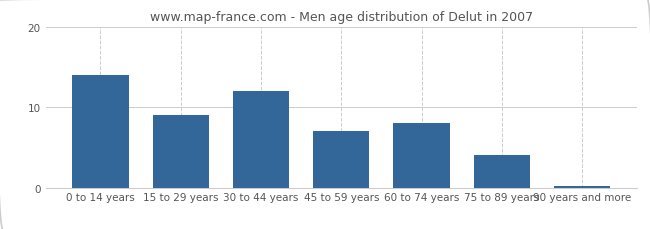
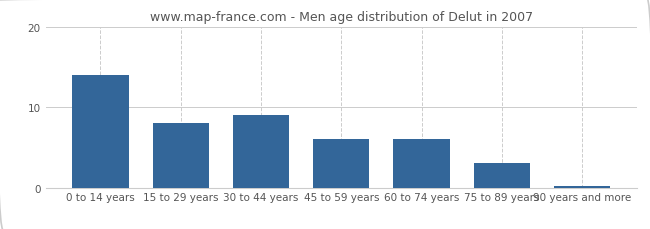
15 to 29 years: 9.0 -> 8.0
30 to 44 years: 12.0 -> 9.0
45 to 59 years: 7.0 -> 6.0
60 to 74 years: 8.0 -> 6.0
75 to 89 years: 4.0 -> 3.0
